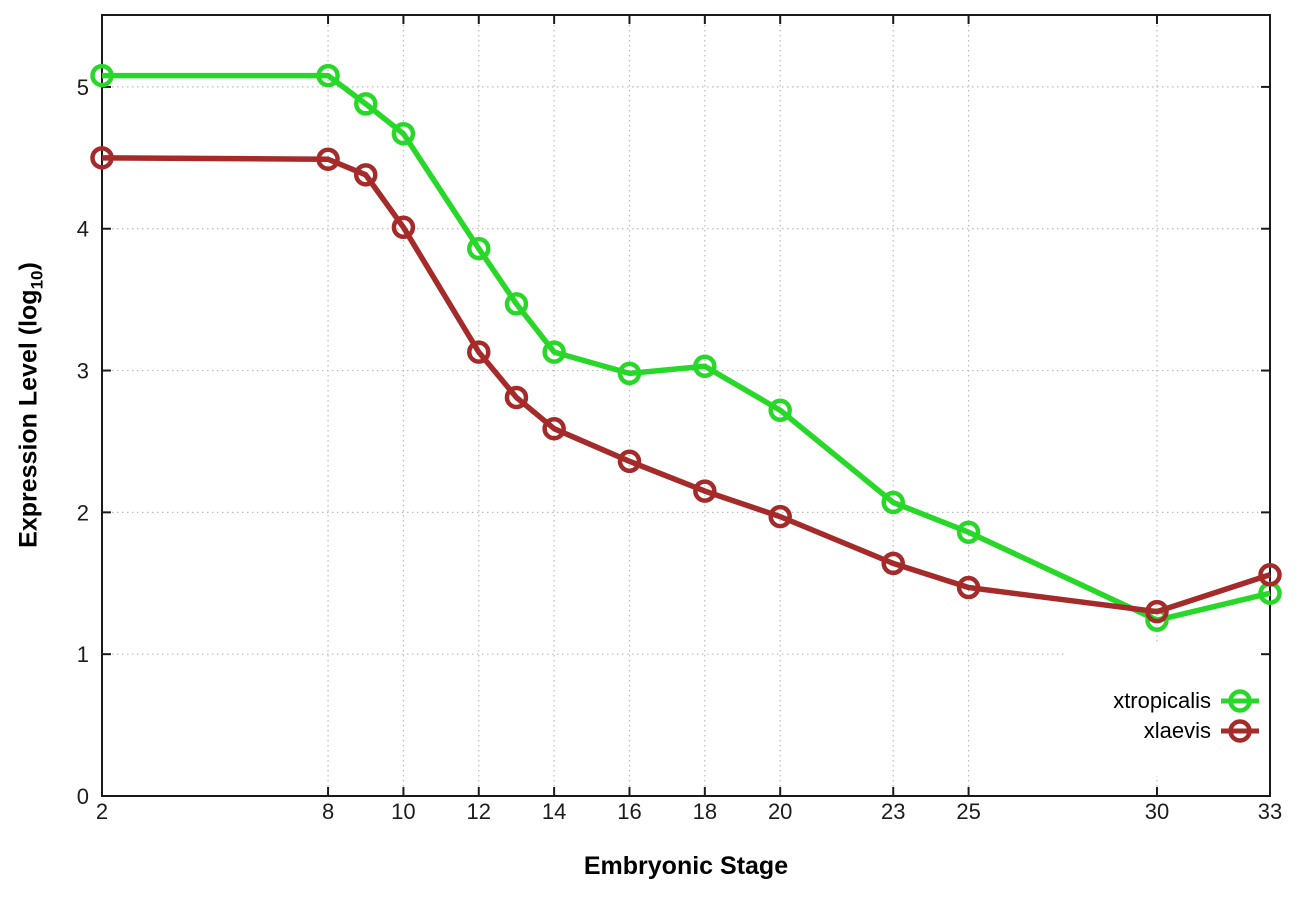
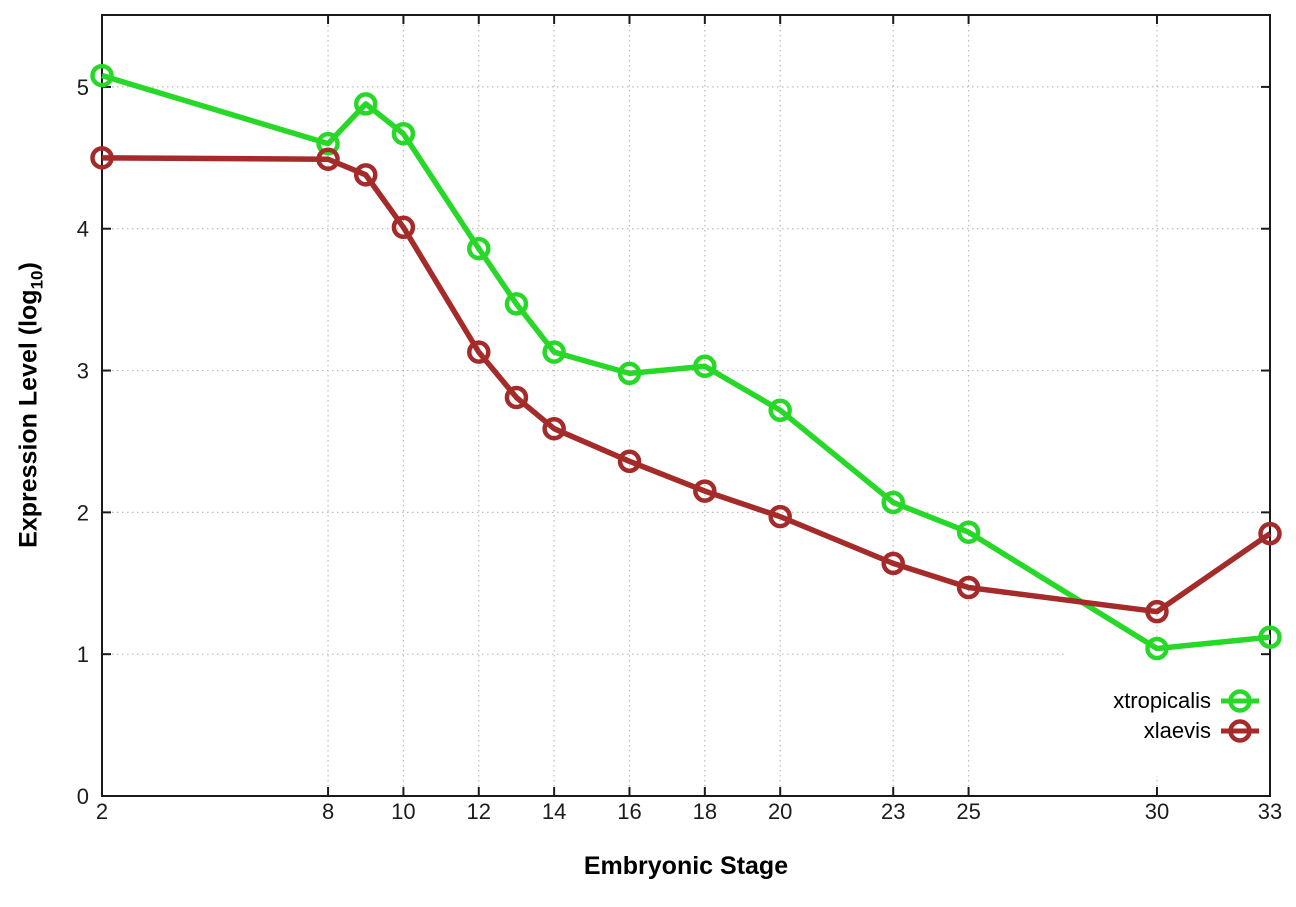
xtropicalis/8: 5.08 -> 4.60
xtropicalis/30: 1.24 -> 1.04
xtropicalis/33: 1.43 -> 1.12
xlaevis/33: 1.56 -> 1.85
